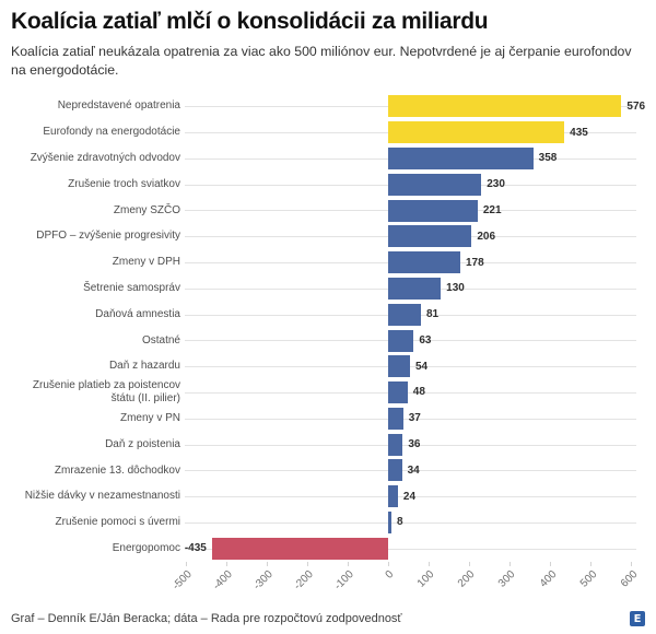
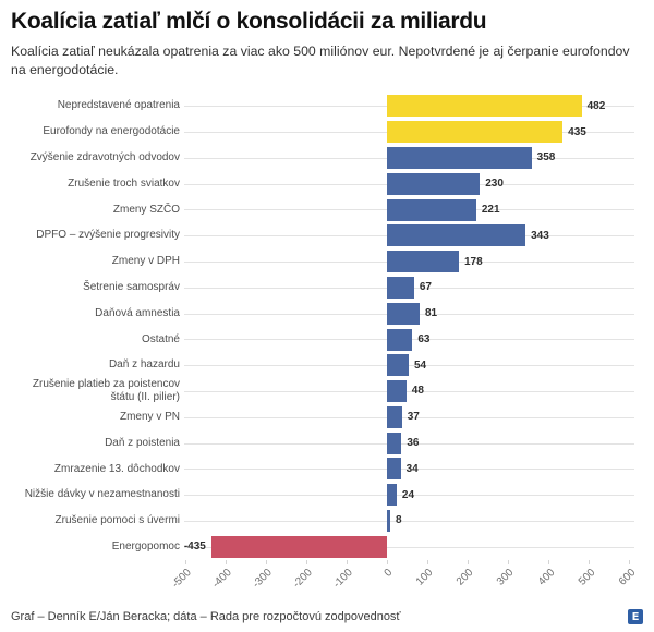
Nepredstavené opatrenia: 576 -> 482
DPFO – zvýšenie progresivity: 206 -> 343
Šetrenie samospráv: 130 -> 67
